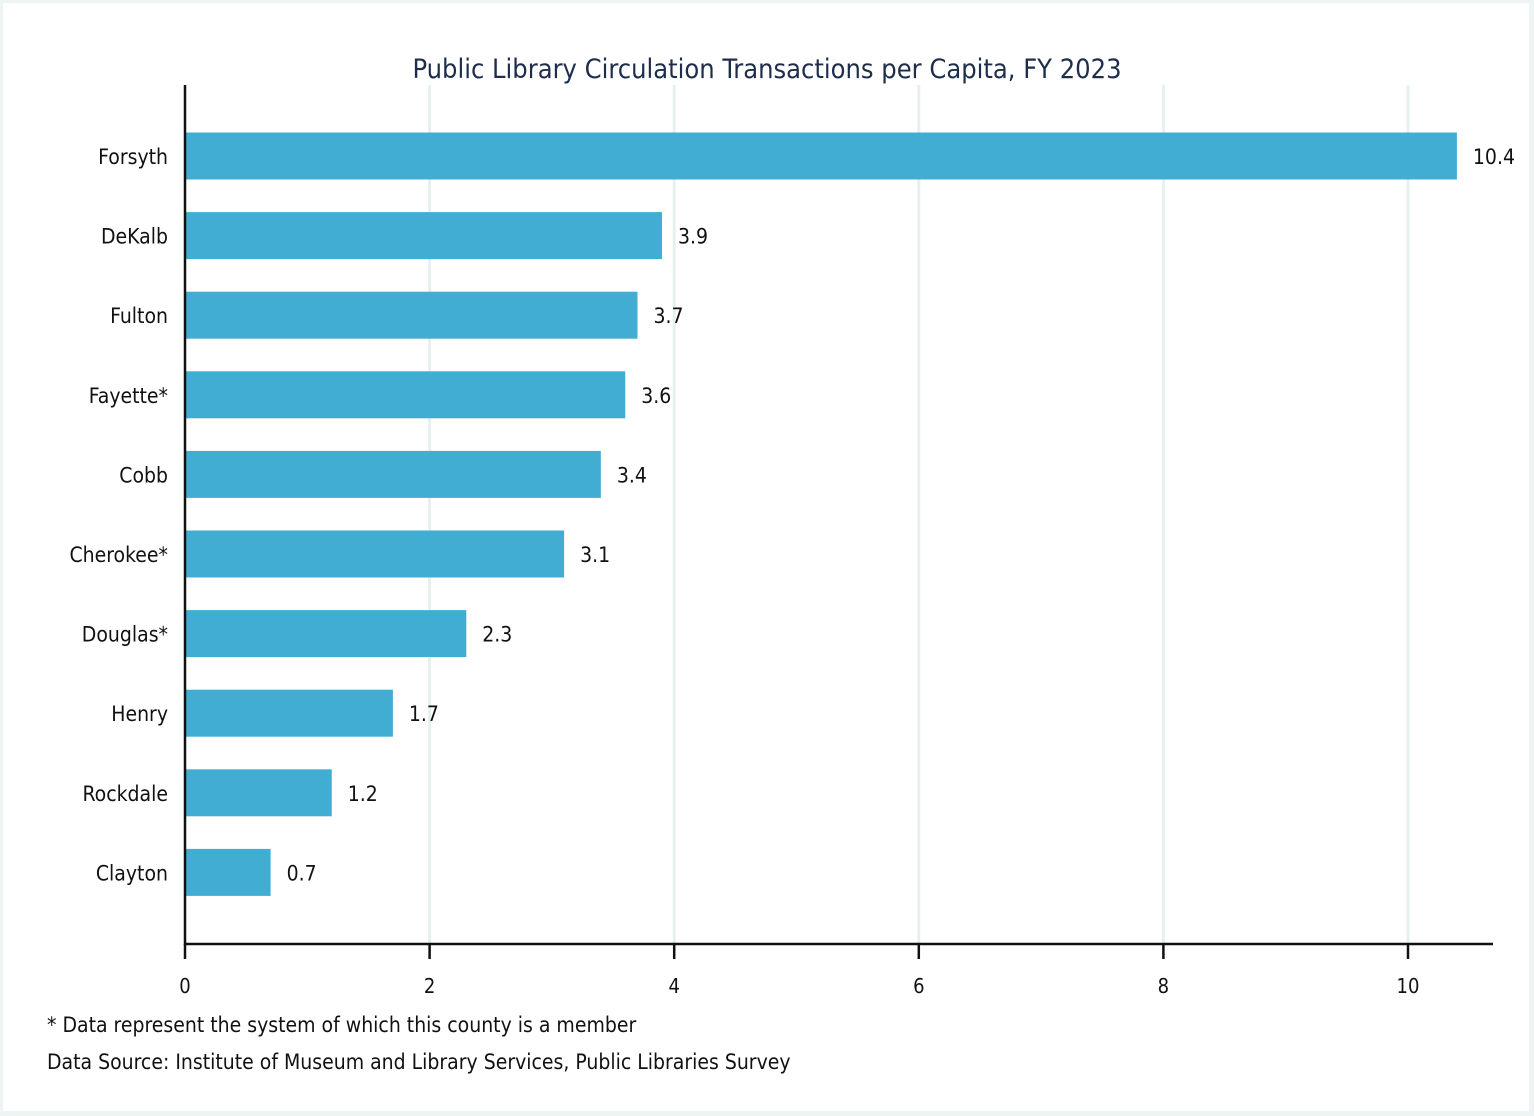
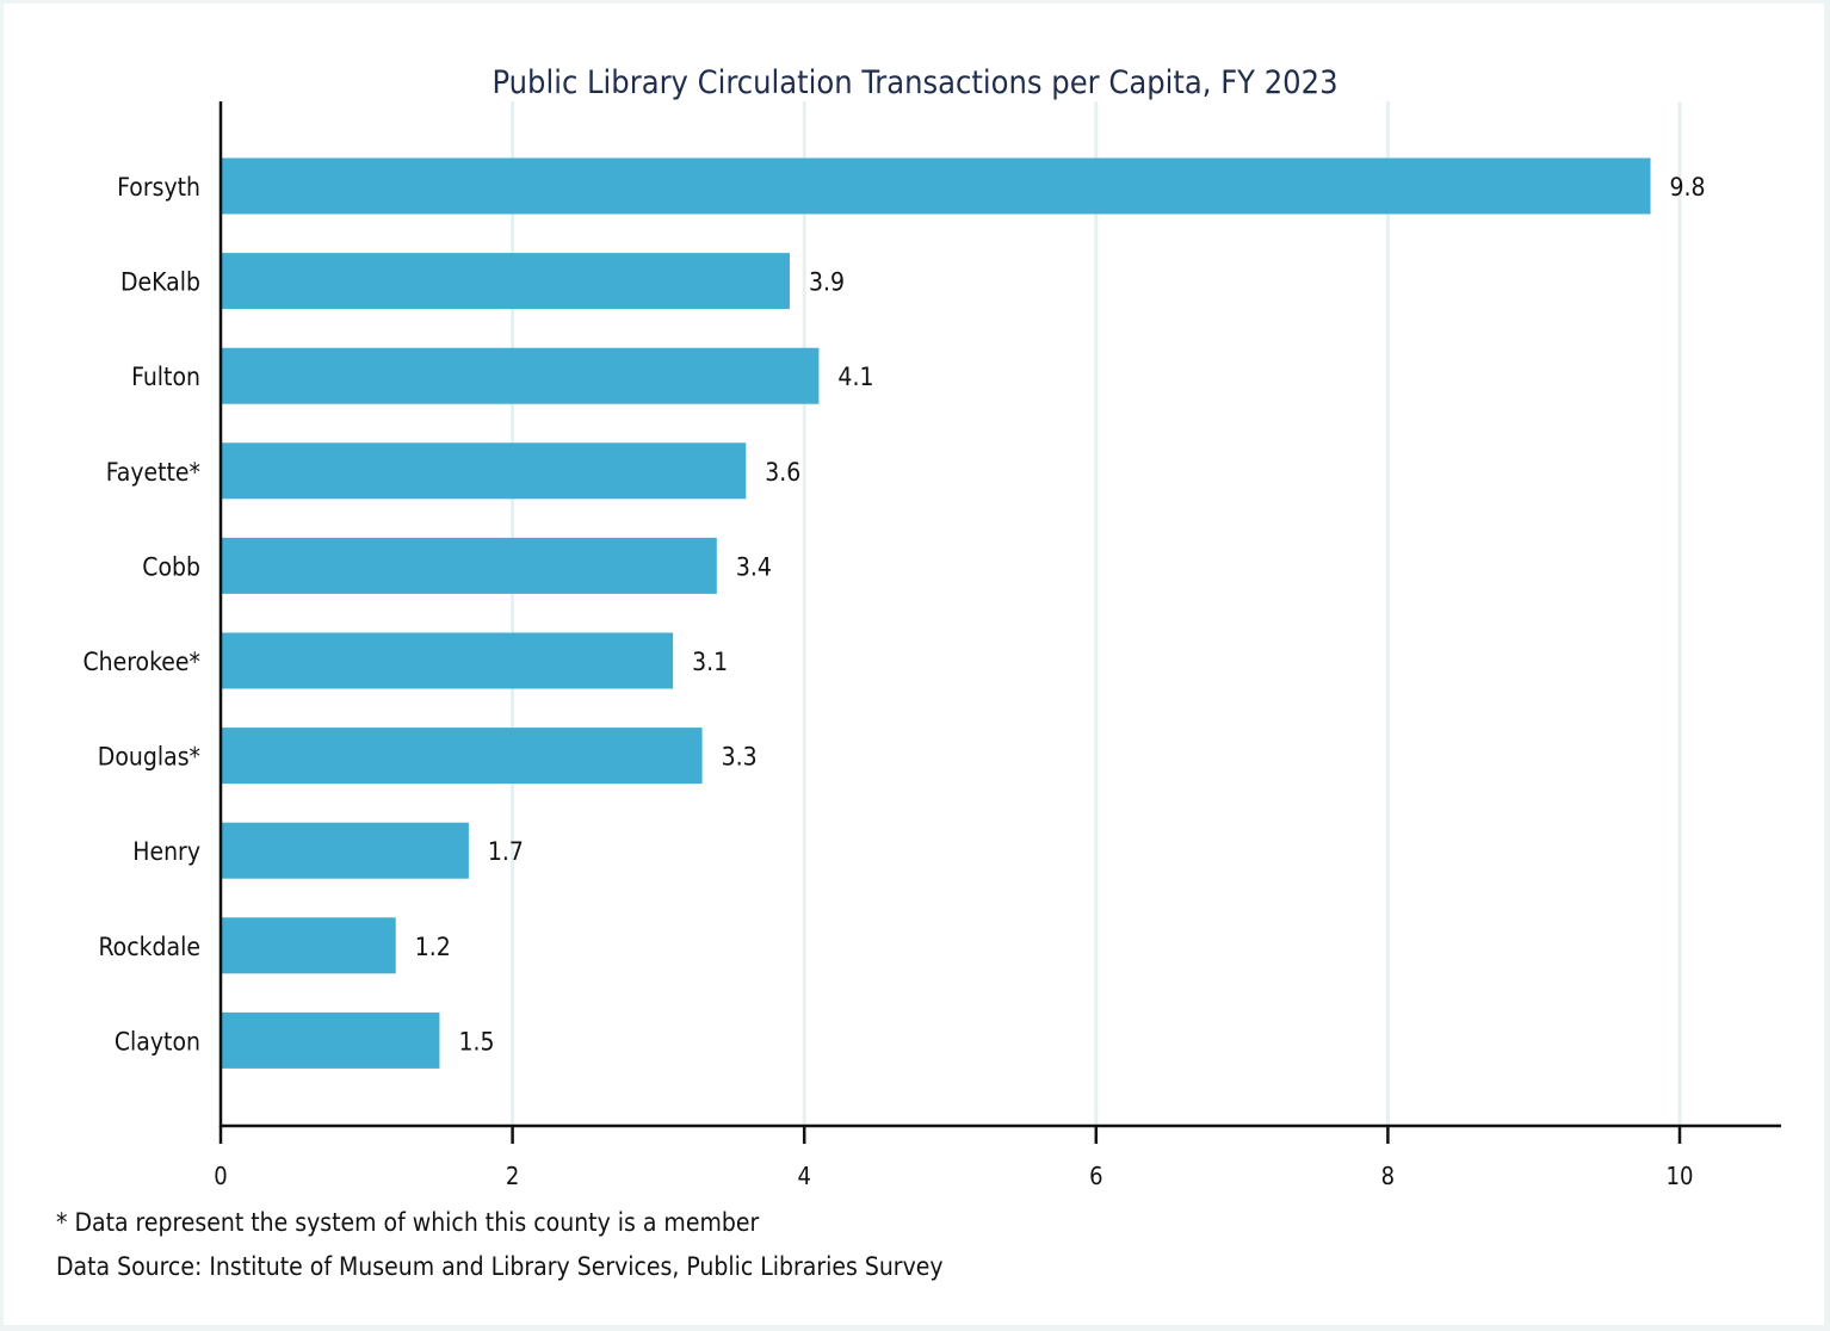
Forsyth: 10.4 -> 9.8
Fulton: 3.7 -> 4.1
Douglas*: 2.3 -> 3.3
Clayton: 0.7 -> 1.5
